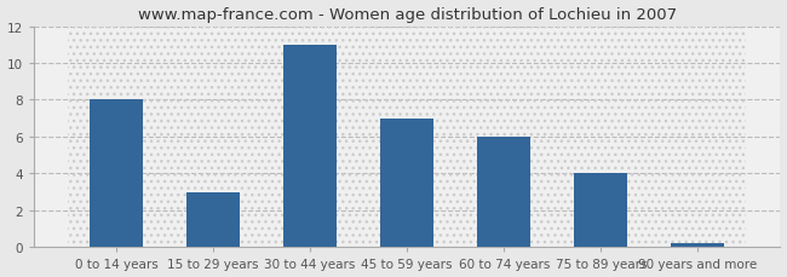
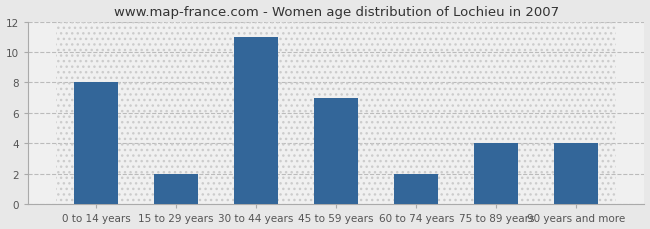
15 to 29 years: 3.0 -> 2.0
60 to 74 years: 6.0 -> 2.0
90 years and more: 0.2 -> 4.0
